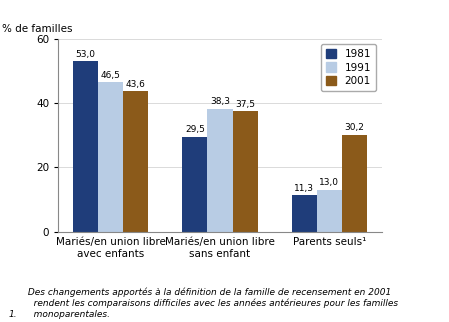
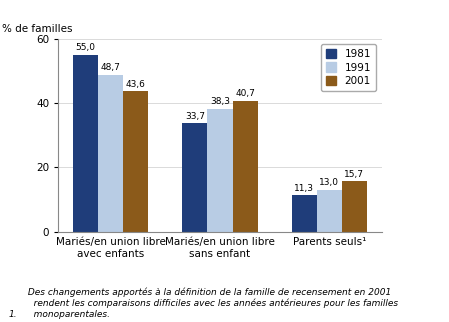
1981/Mariés/en union libre avec enfants: 53,0 -> 55,0
1991/Mariés/en union libre avec enfants: 46,5 -> 48,7
1981/Mariés/en union libre sans enfant: 29,5 -> 33,7
2001/Mariés/en union libre sans enfant: 37,5 -> 40,7
2001/Parents seuls¹: 30,2 -> 15,7
